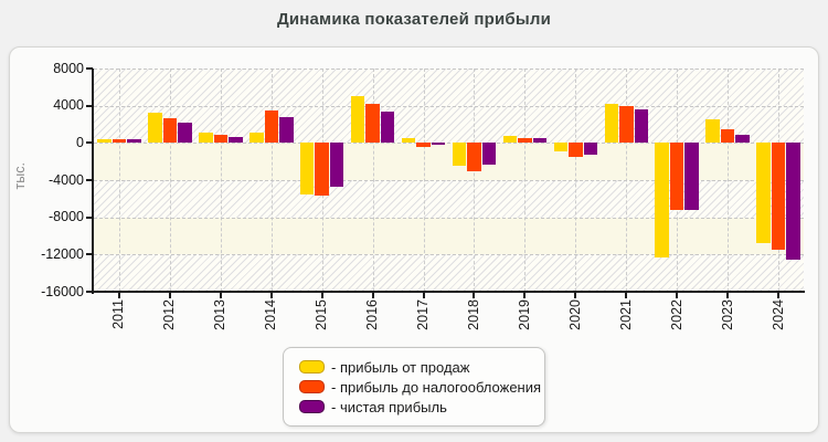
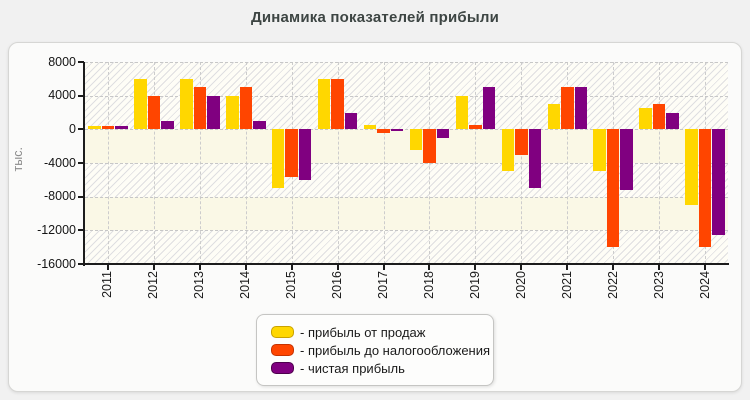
- прибыль от продаж/2012: 3000 -> 6000
- прибыль до налогообложения/2012: 3000 -> 4000
- чистая прибыль/2012: 2000 -> 1000
- прибыль от продаж/2013: 1000 -> 6000
- прибыль до налогообложения/2013: 1000 -> 5000
- чистая прибыль/2013: 1000 -> 4000
- прибыль от продаж/2014: 1000 -> 4000
- прибыль до налогообложения/2014: 4000 -> 5000
- чистая прибыль/2014: 3000 -> 1000
- прибыль от продаж/2015: -6000 -> -7000
- чистая прибыль/2015: -5000 -> -6000
- прибыль от продаж/2016: 5000 -> 6000
- прибыль до налогообложения/2016: 4000 -> 6000
- чистая прибыль/2016: 3000 -> 2000
- прибыль до налогообложения/2018: -3000 -> -4000
- чистая прибыль/2018: -2000 -> -1000
- прибыль от продаж/2019: 1000 -> 4000
- чистая прибыль/2019: 1000 -> 5000
- прибыль от продаж/2020: -1000 -> -5000
- прибыль до налогообложения/2020: -2000 -> -3000
- чистая прибыль/2020: -1000 -> -7000
- прибыль от продаж/2021: 4000 -> 3000
- прибыль до налогообложения/2021: 4000 -> 5000
- чистая прибыль/2021: 4000 -> 5000
- прибыль от продаж/2022: -12000 -> -5000
- прибыль до налогообложения/2022: -7000 -> -14000
- прибыль до налогообложения/2023: 2000 -> 3000
- чистая прибыль/2023: 1000 -> 2000
- прибыль от продаж/2024: -11000 -> -9000
- прибыль до налогообложения/2024: -12000 -> -14000
